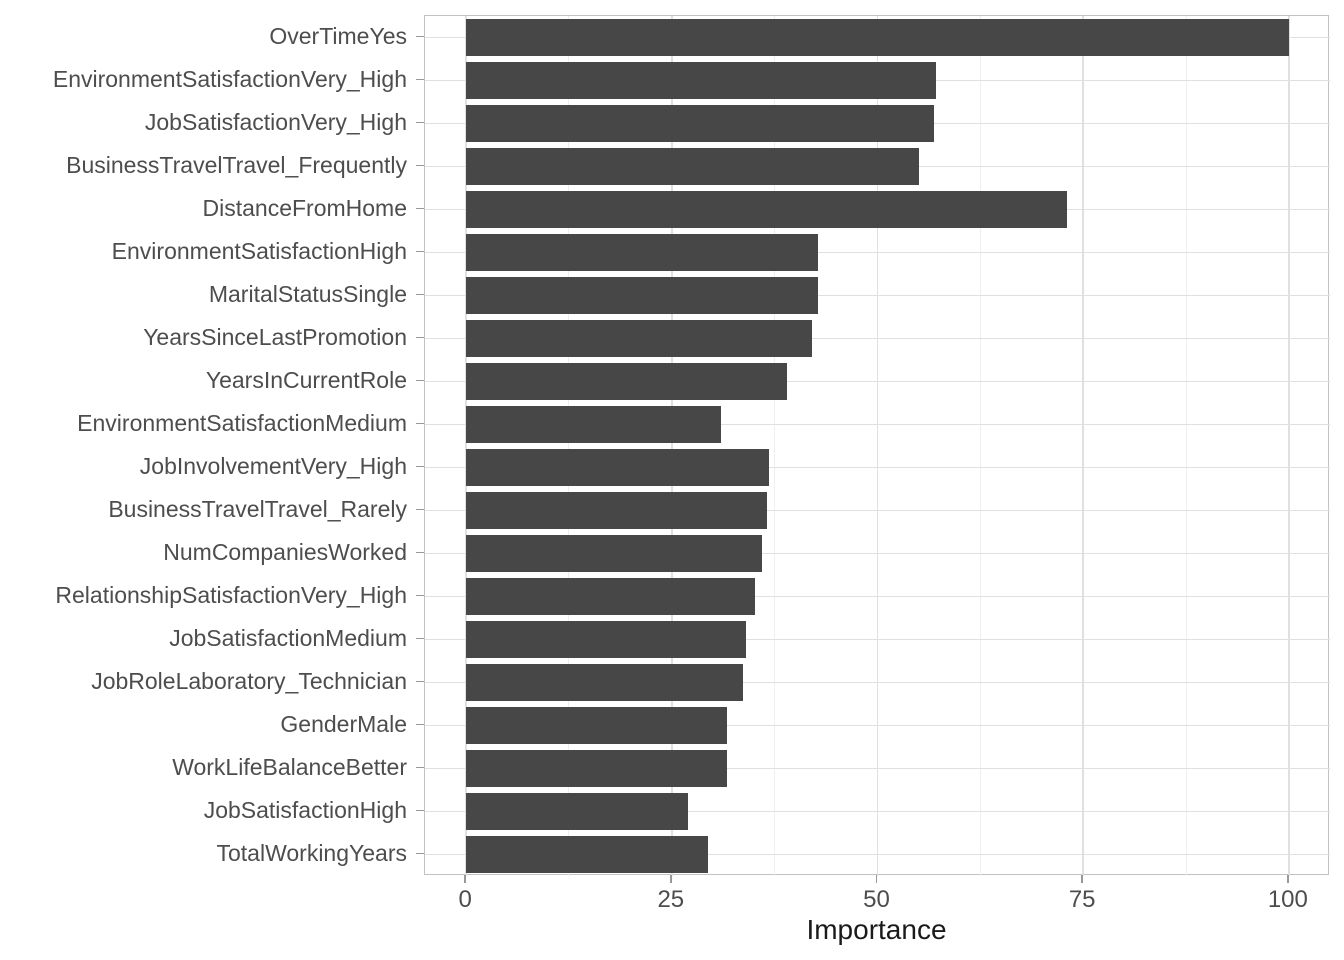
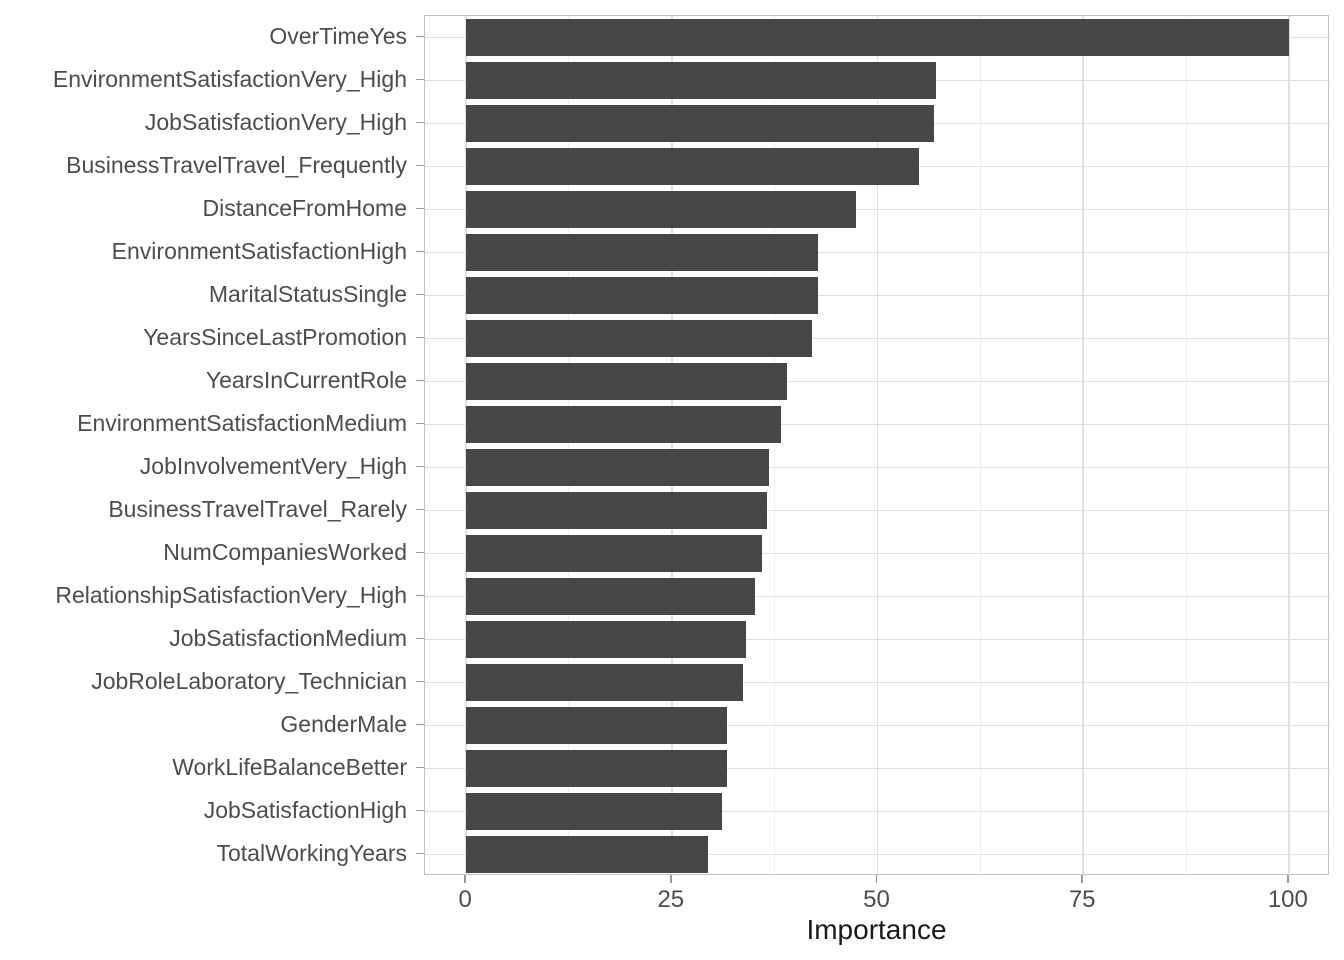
DistanceFromHome: 73 -> 47
EnvironmentSatisfactionMedium: 31 -> 38
JobSatisfactionHigh: 27 -> 31
